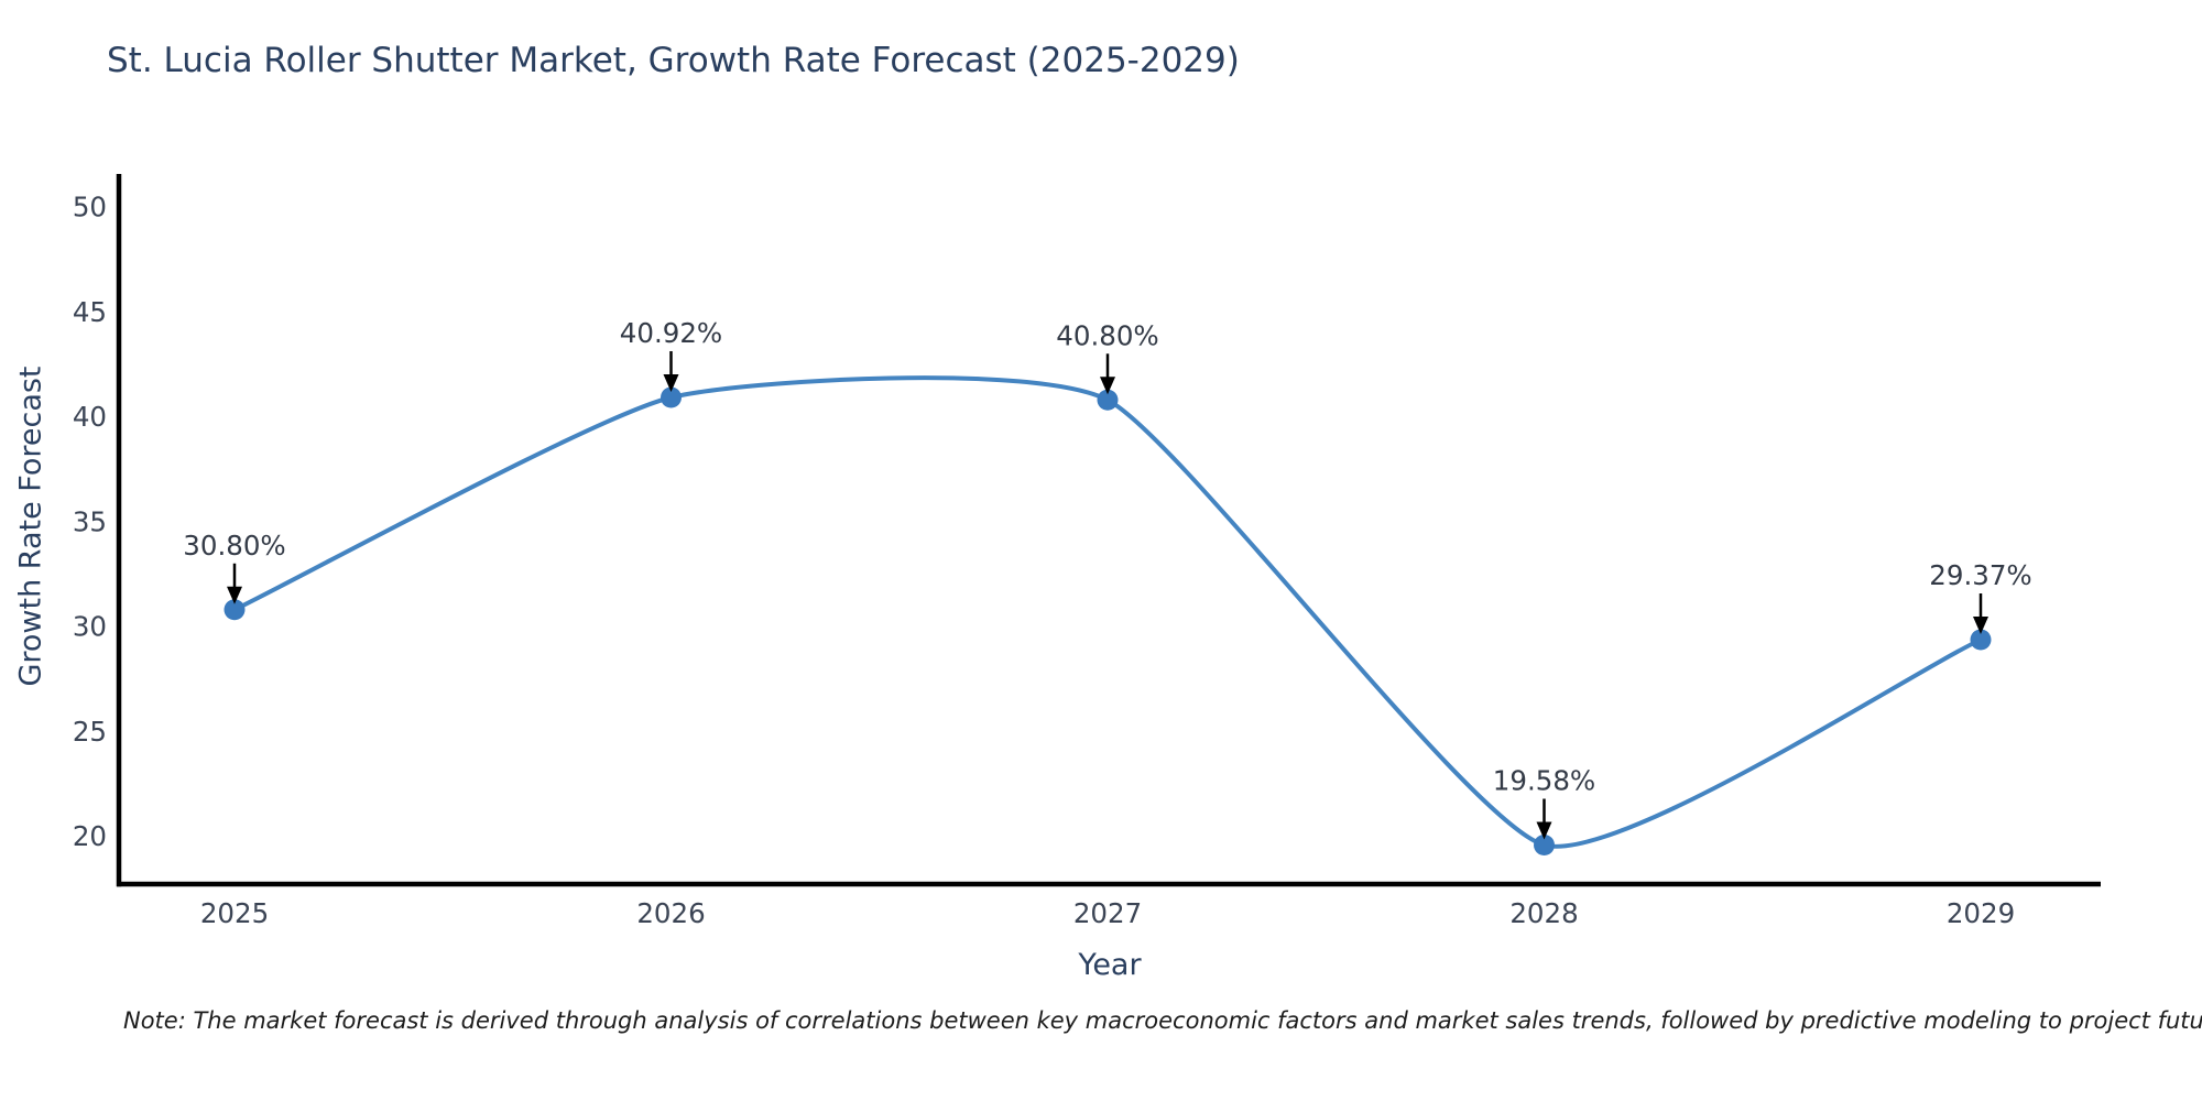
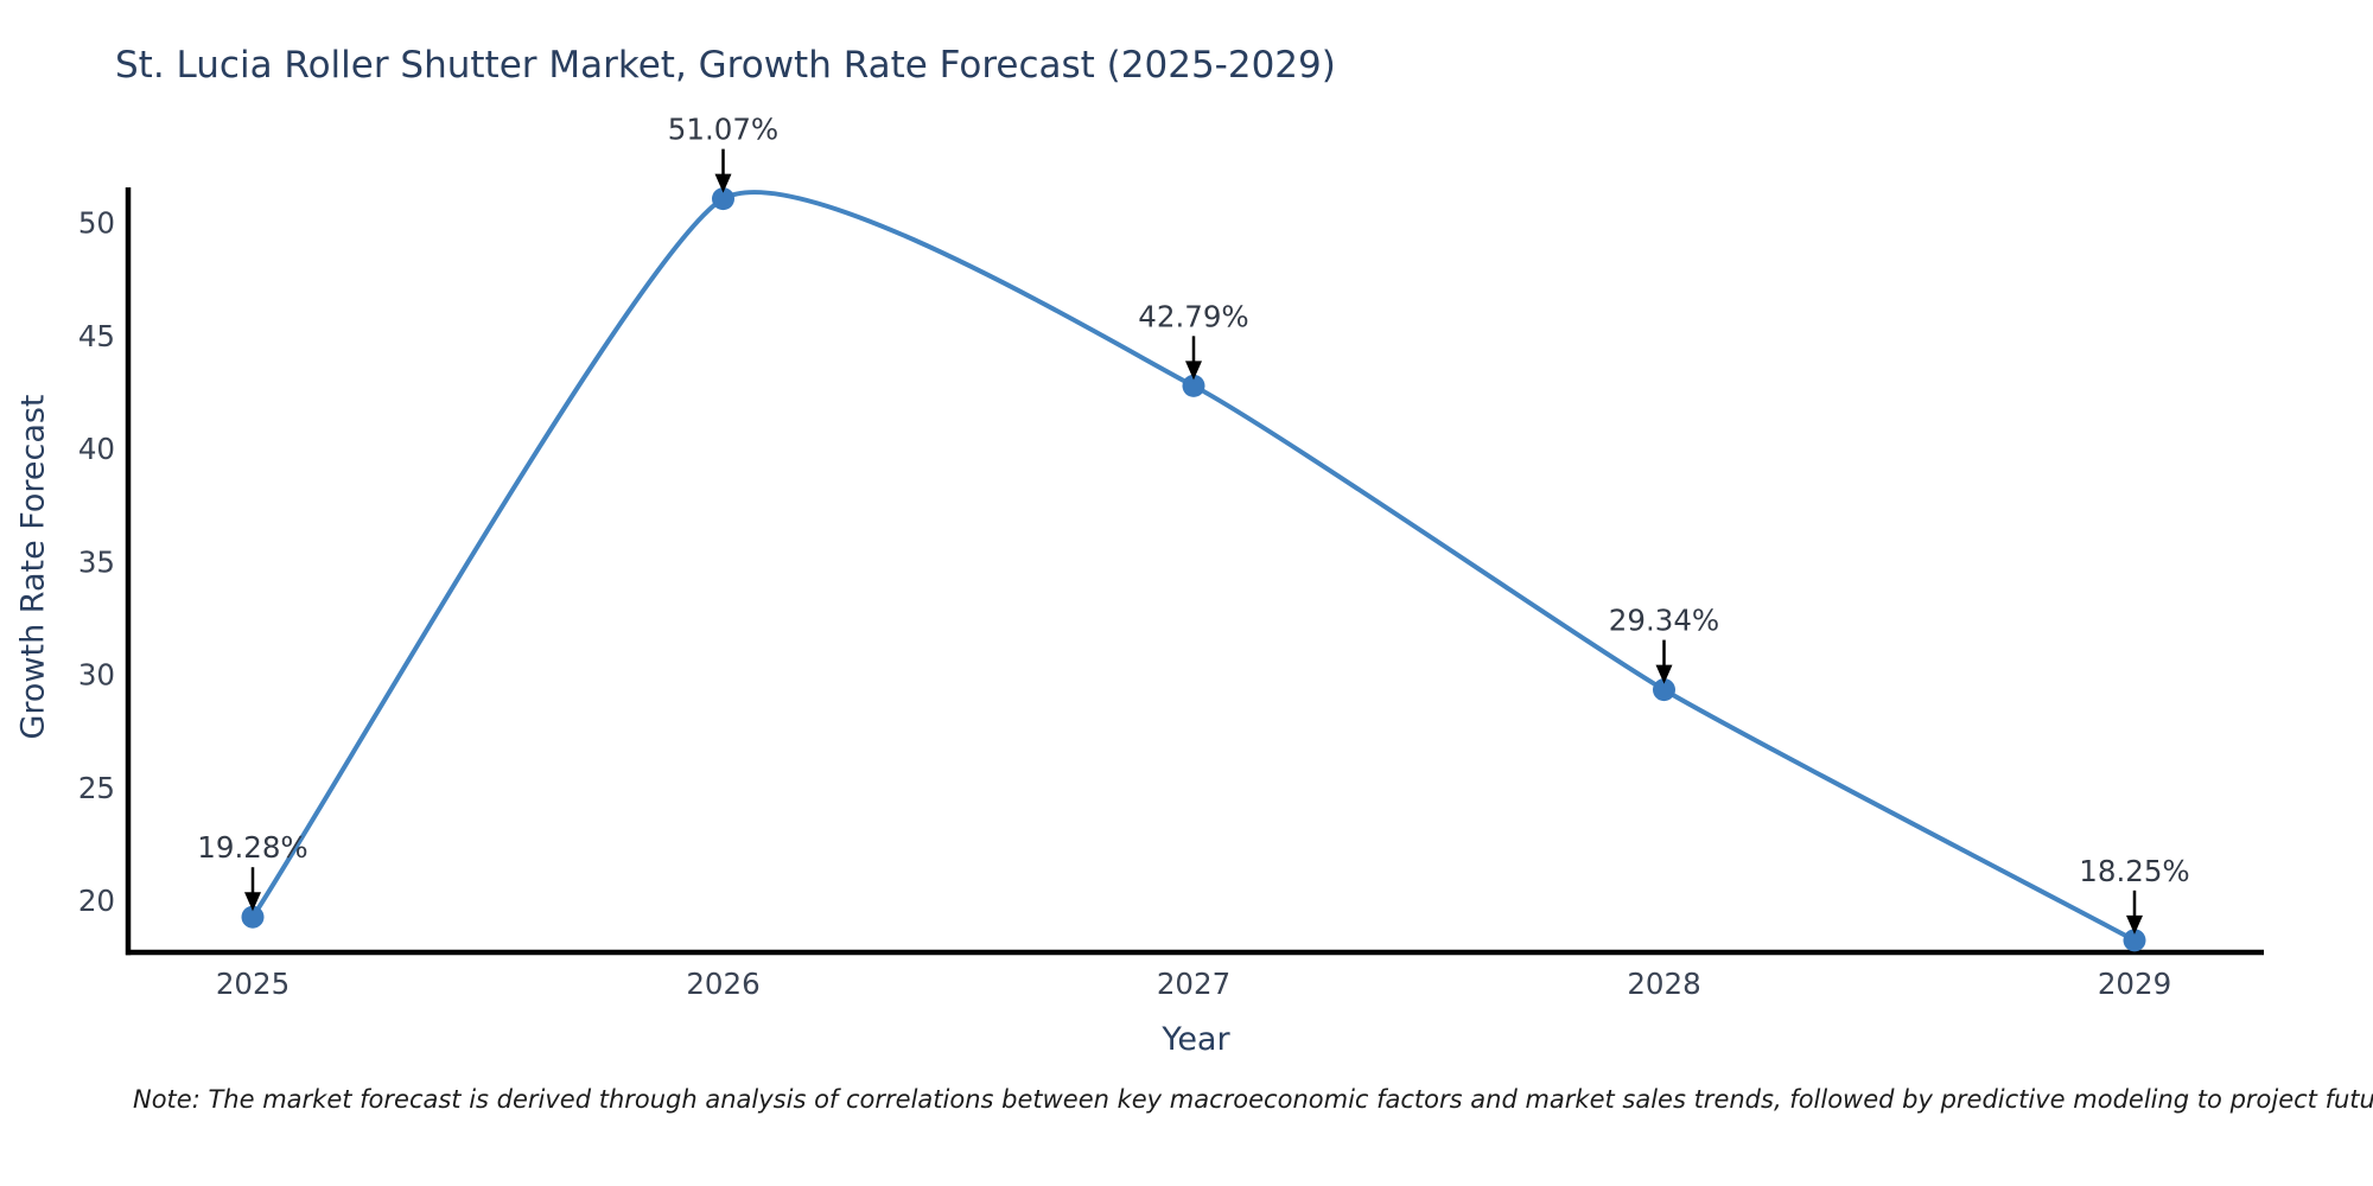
2025: 30.80% -> 19.28%
2026: 40.92% -> 51.07%
2027: 40.80% -> 42.79%
2028: 19.58% -> 29.34%
2029: 29.37% -> 18.25%
